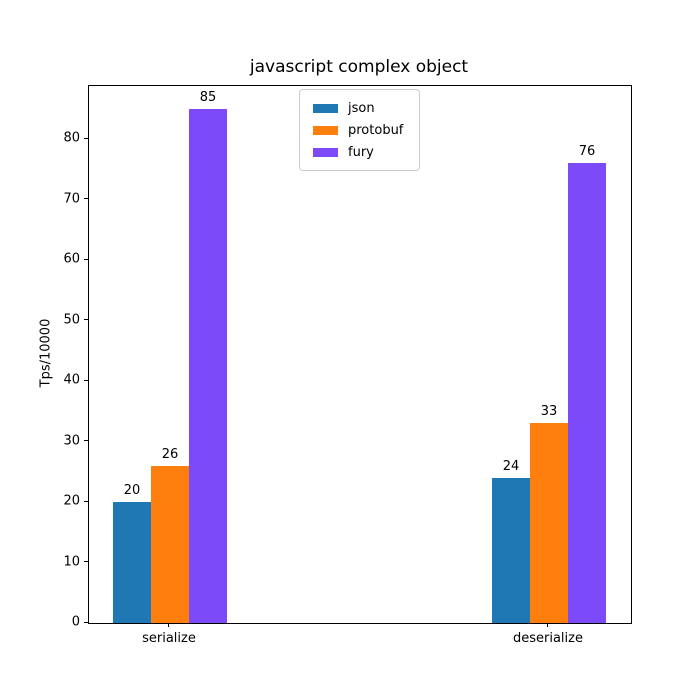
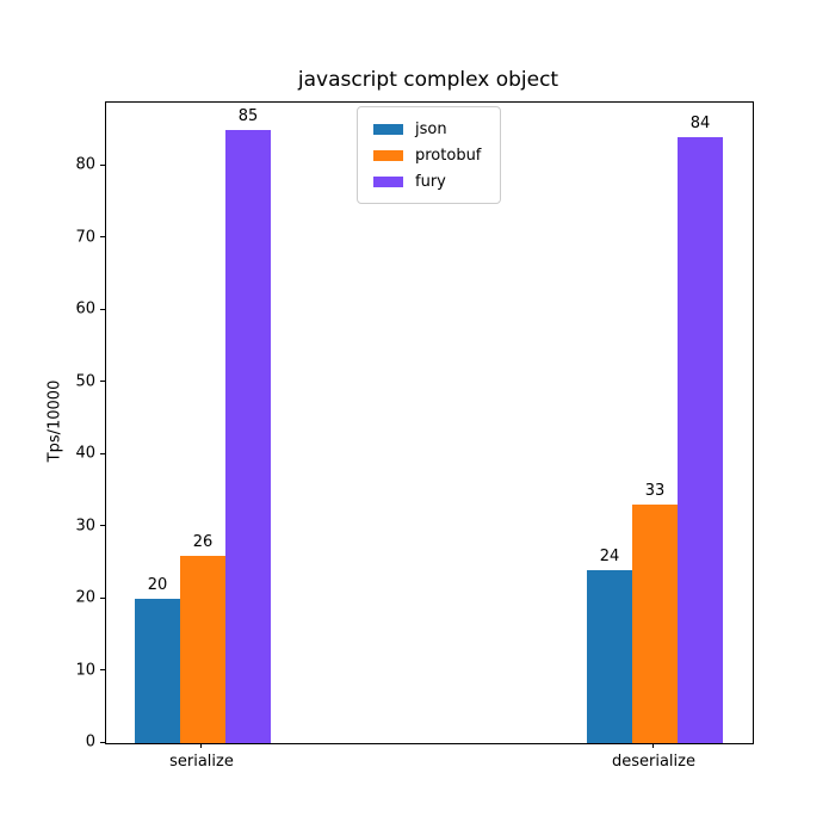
fury/deserialize: 76 -> 84
